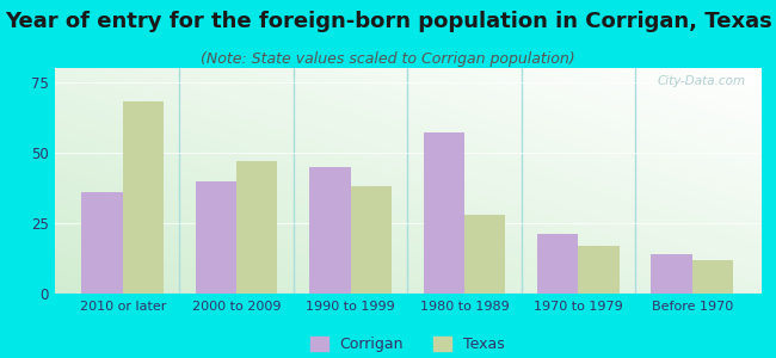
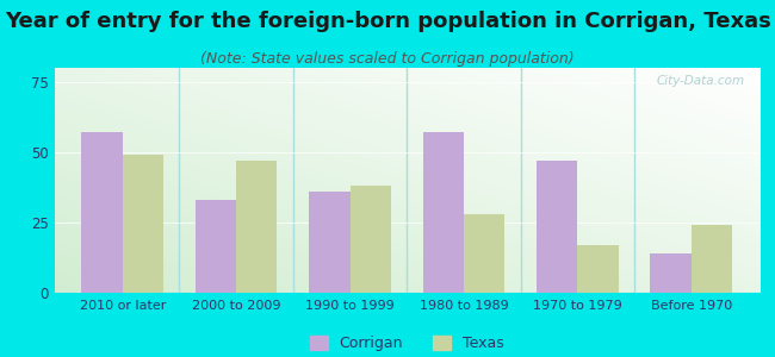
Corrigan/2010 or later: 36 -> 57
Texas/2010 or later: 68 -> 49
Corrigan/2000 to 2009: 40 -> 33
Corrigan/1990 to 1999: 45 -> 36
Corrigan/1970 to 1979: 21 -> 47
Texas/Before 1970: 12 -> 24
